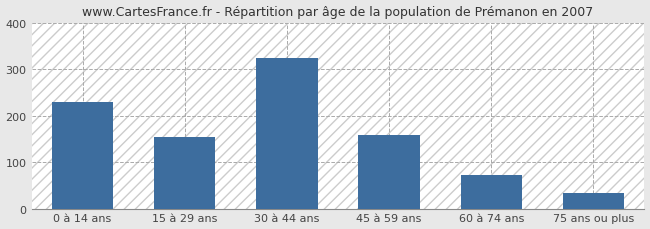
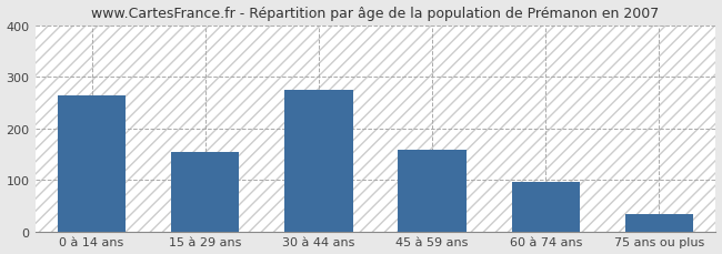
0 à 14 ans: 230 -> 265
30 à 44 ans: 325 -> 275
60 à 74 ans: 72 -> 95
